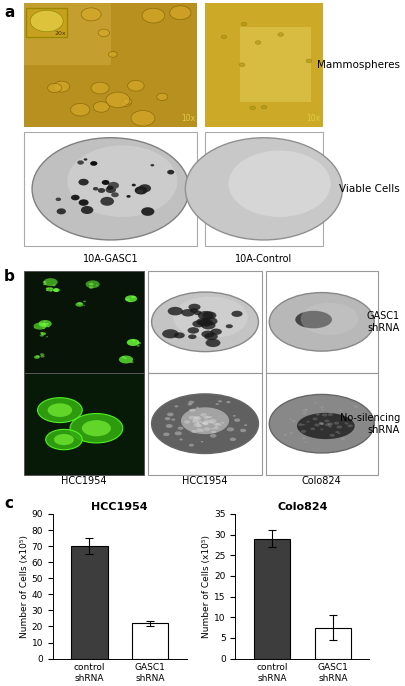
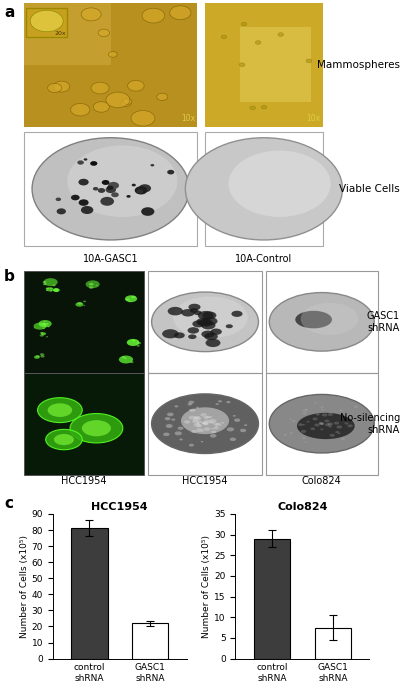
HCC1954/control shRNA: 70 -> 81
